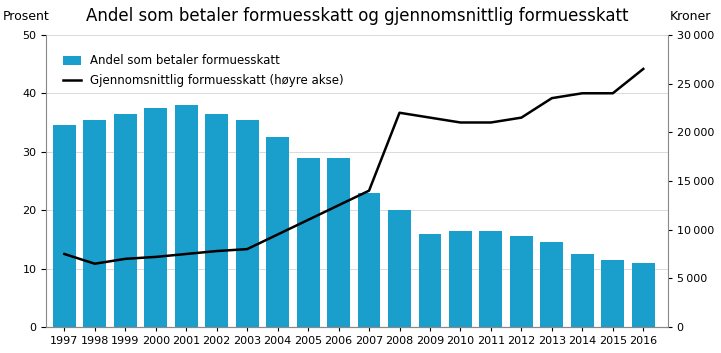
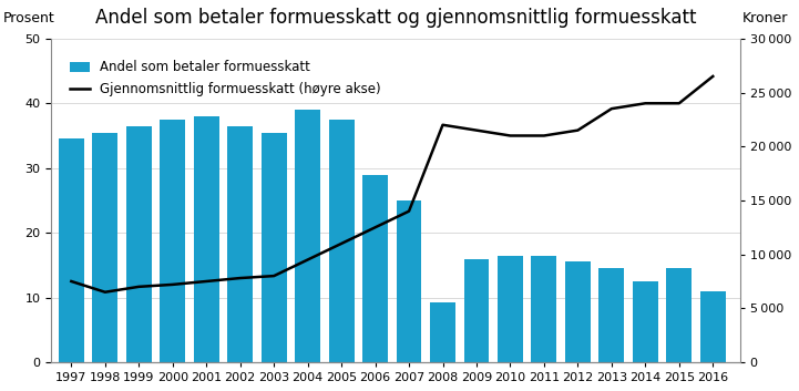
Andel som betaler formuesskatt/2004: 32.5 -> 39.0
Andel som betaler formuesskatt/2005: 29.0 -> 37.4
Andel som betaler formuesskatt/2007: 23.0 -> 25.0
Andel som betaler formuesskatt/2008: 20.0 -> 9.2
Andel som betaler formuesskatt/2015: 11.5 -> 14.6
